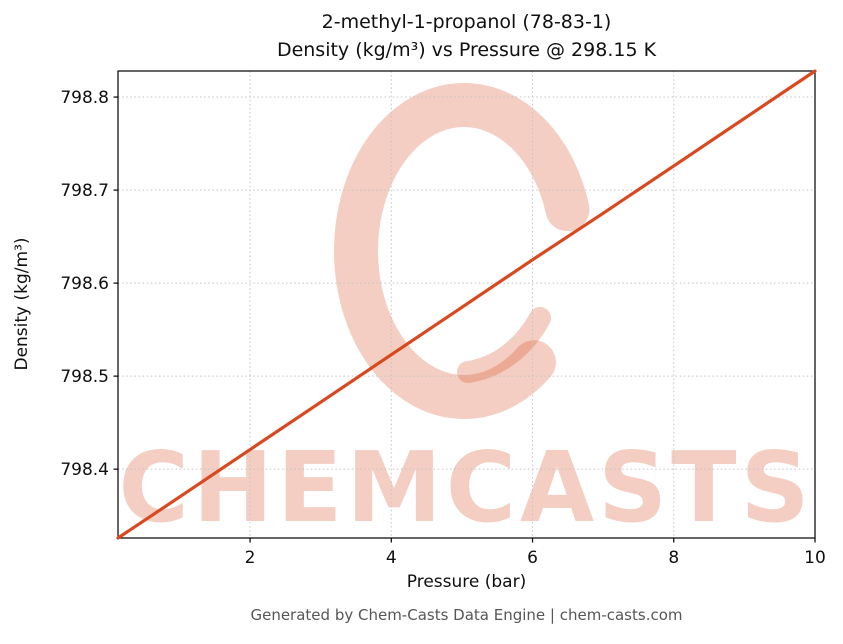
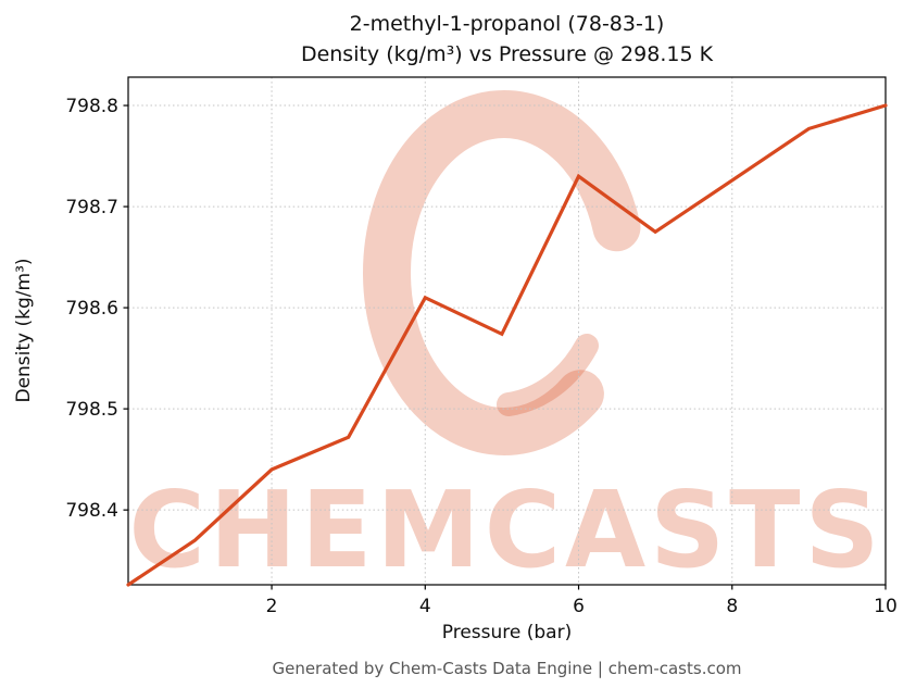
2: 798.42 -> 798.44
4: 798.52 -> 798.61
6: 798.62 -> 798.73
10: 798.83 -> 798.80
